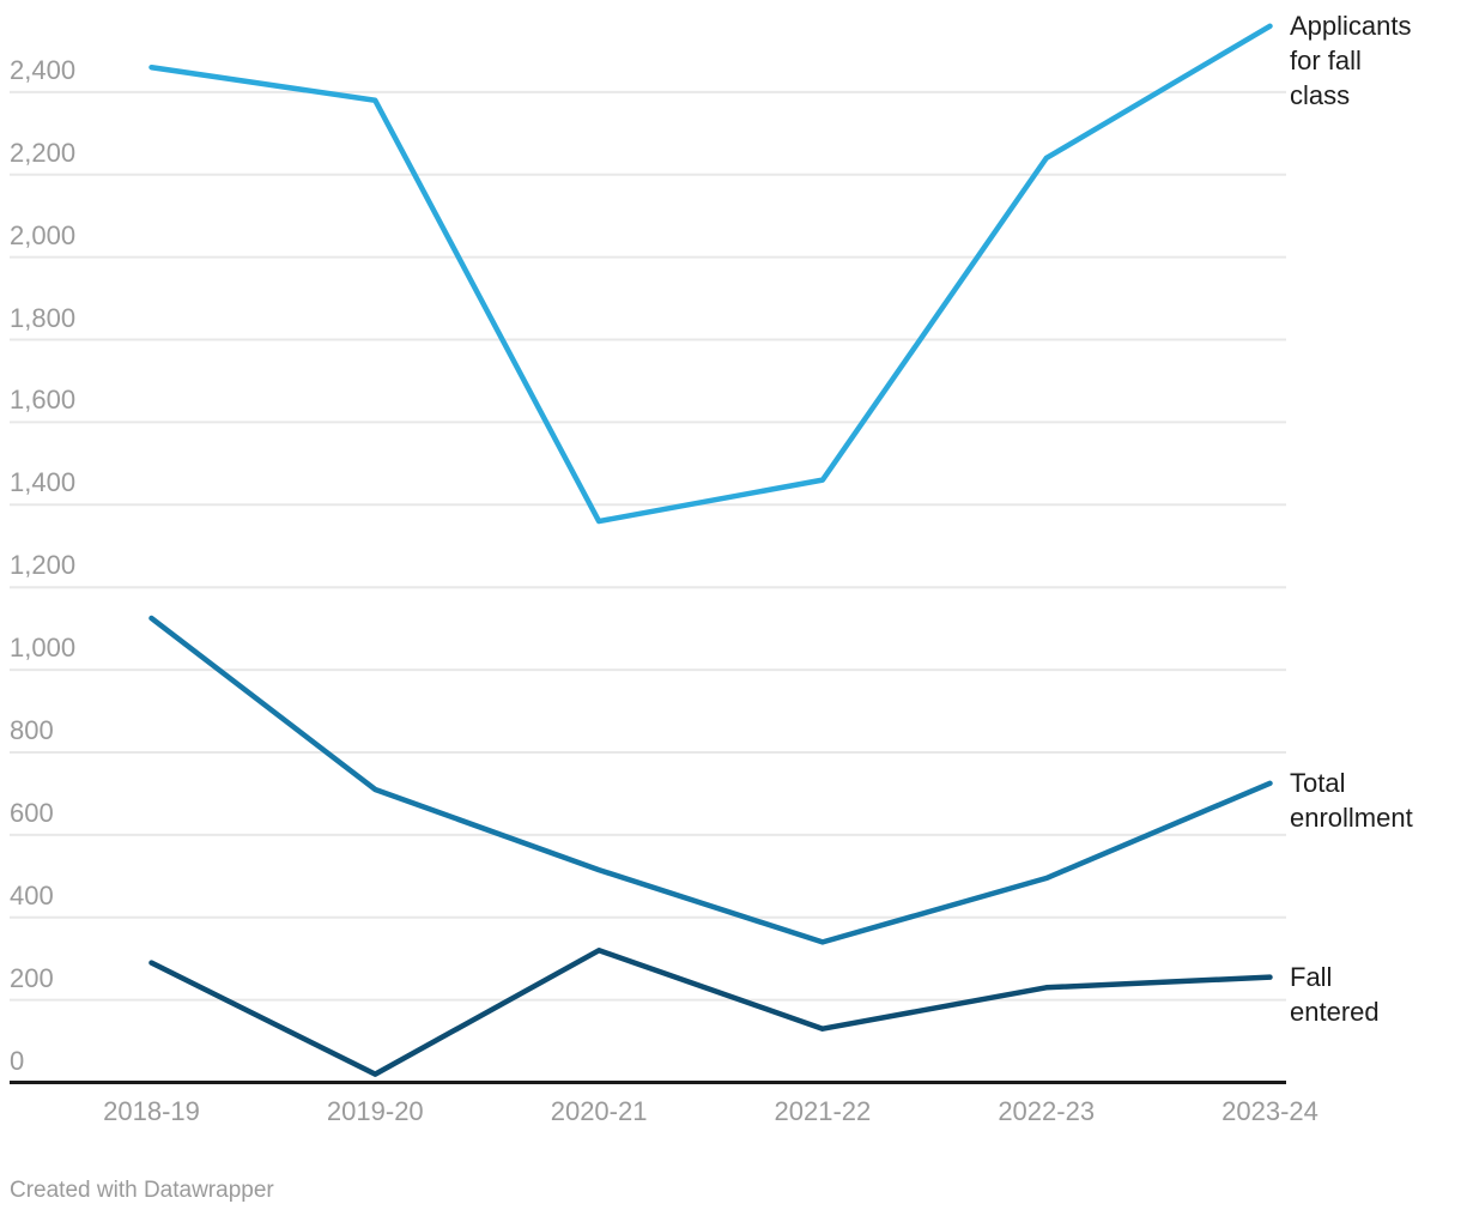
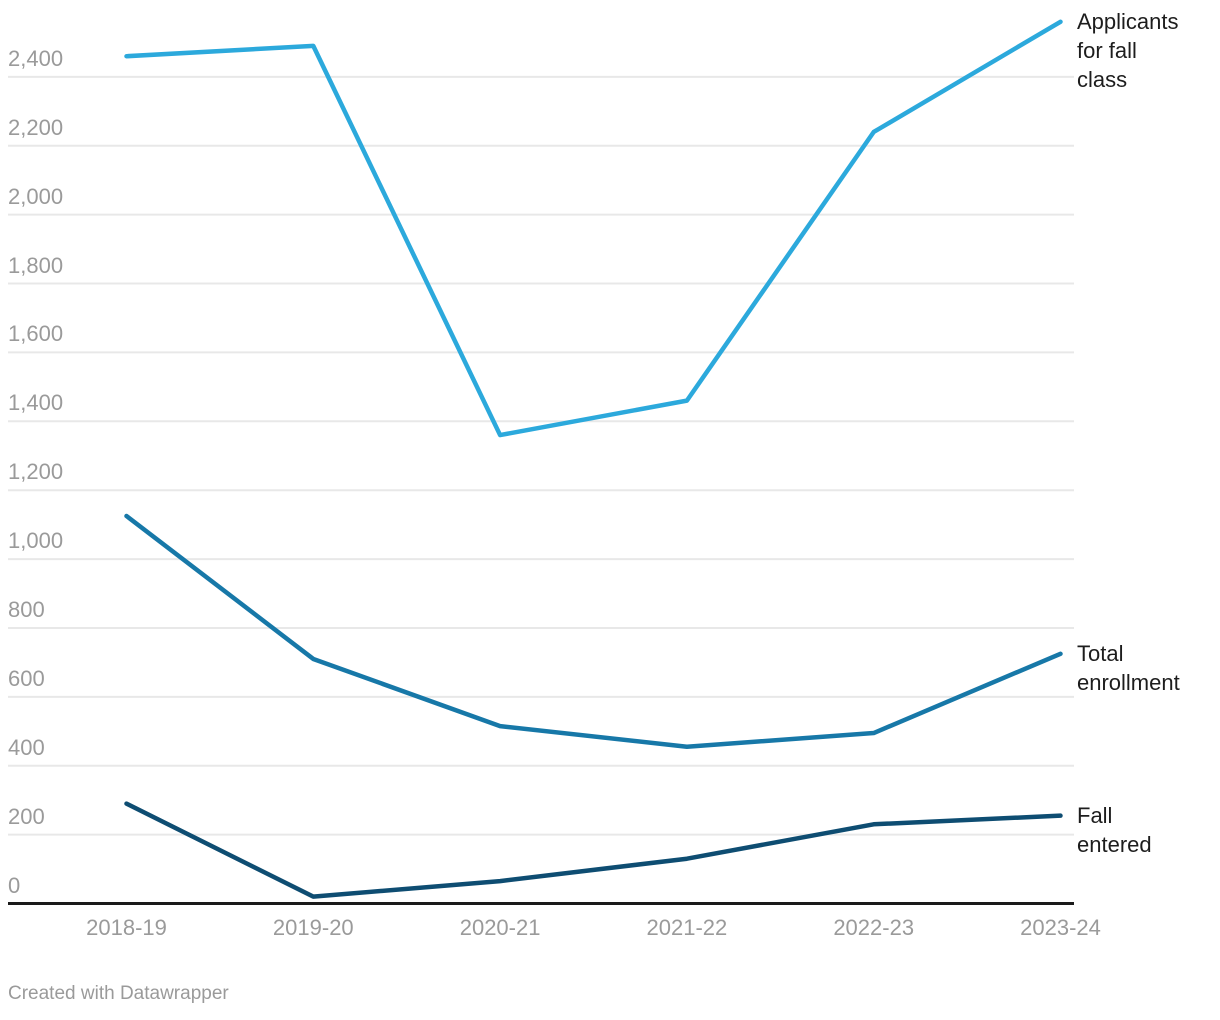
Applicants for fall class/2019-20: 2380 -> 2490
Fall entered/2020-21: 320 -> 60
Total enrollment/2021-22: 340 -> 460
